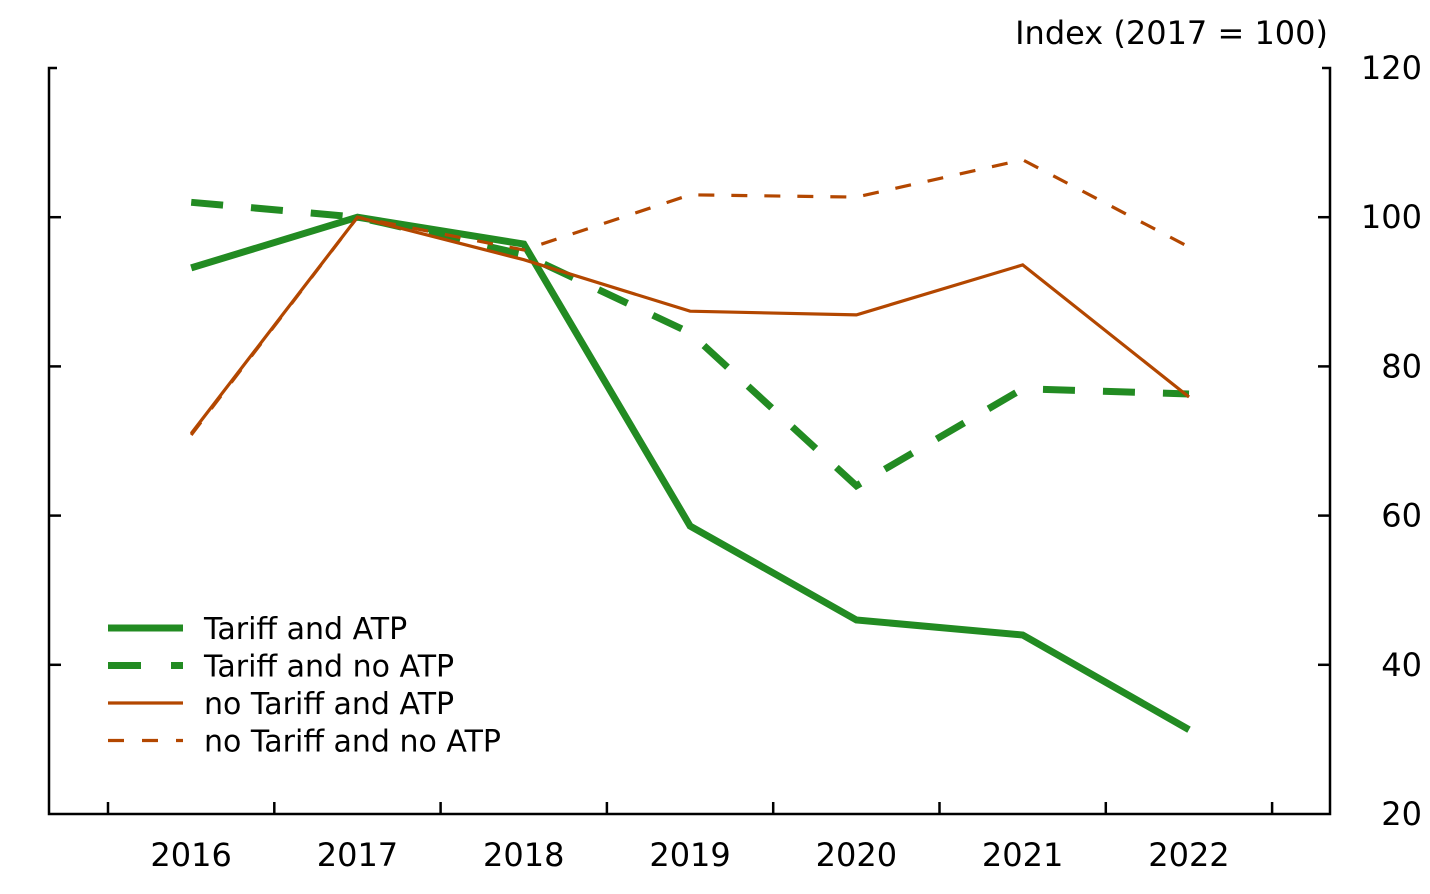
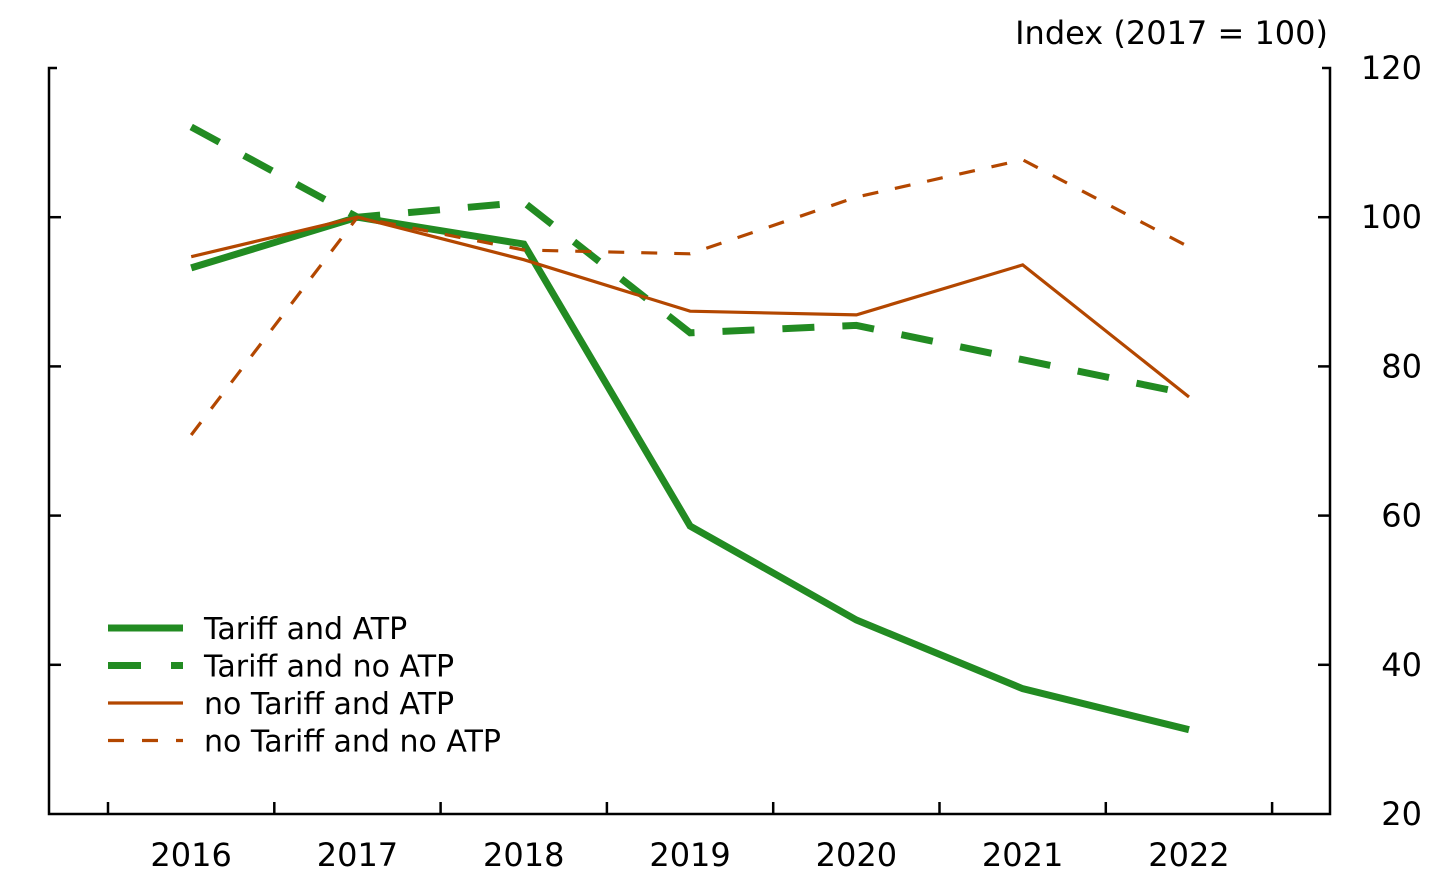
Tariff and no ATP/2016: 102 -> 112
no Tariff and ATP/2016: 71 -> 95
Tariff and no ATP/2018: 95 -> 102
no Tariff and no ATP/2019: 103 -> 95
Tariff and no ATP/2020: 64 -> 86
Tariff and ATP/2021: 44 -> 37
Tariff and no ATP/2021: 77 -> 81
